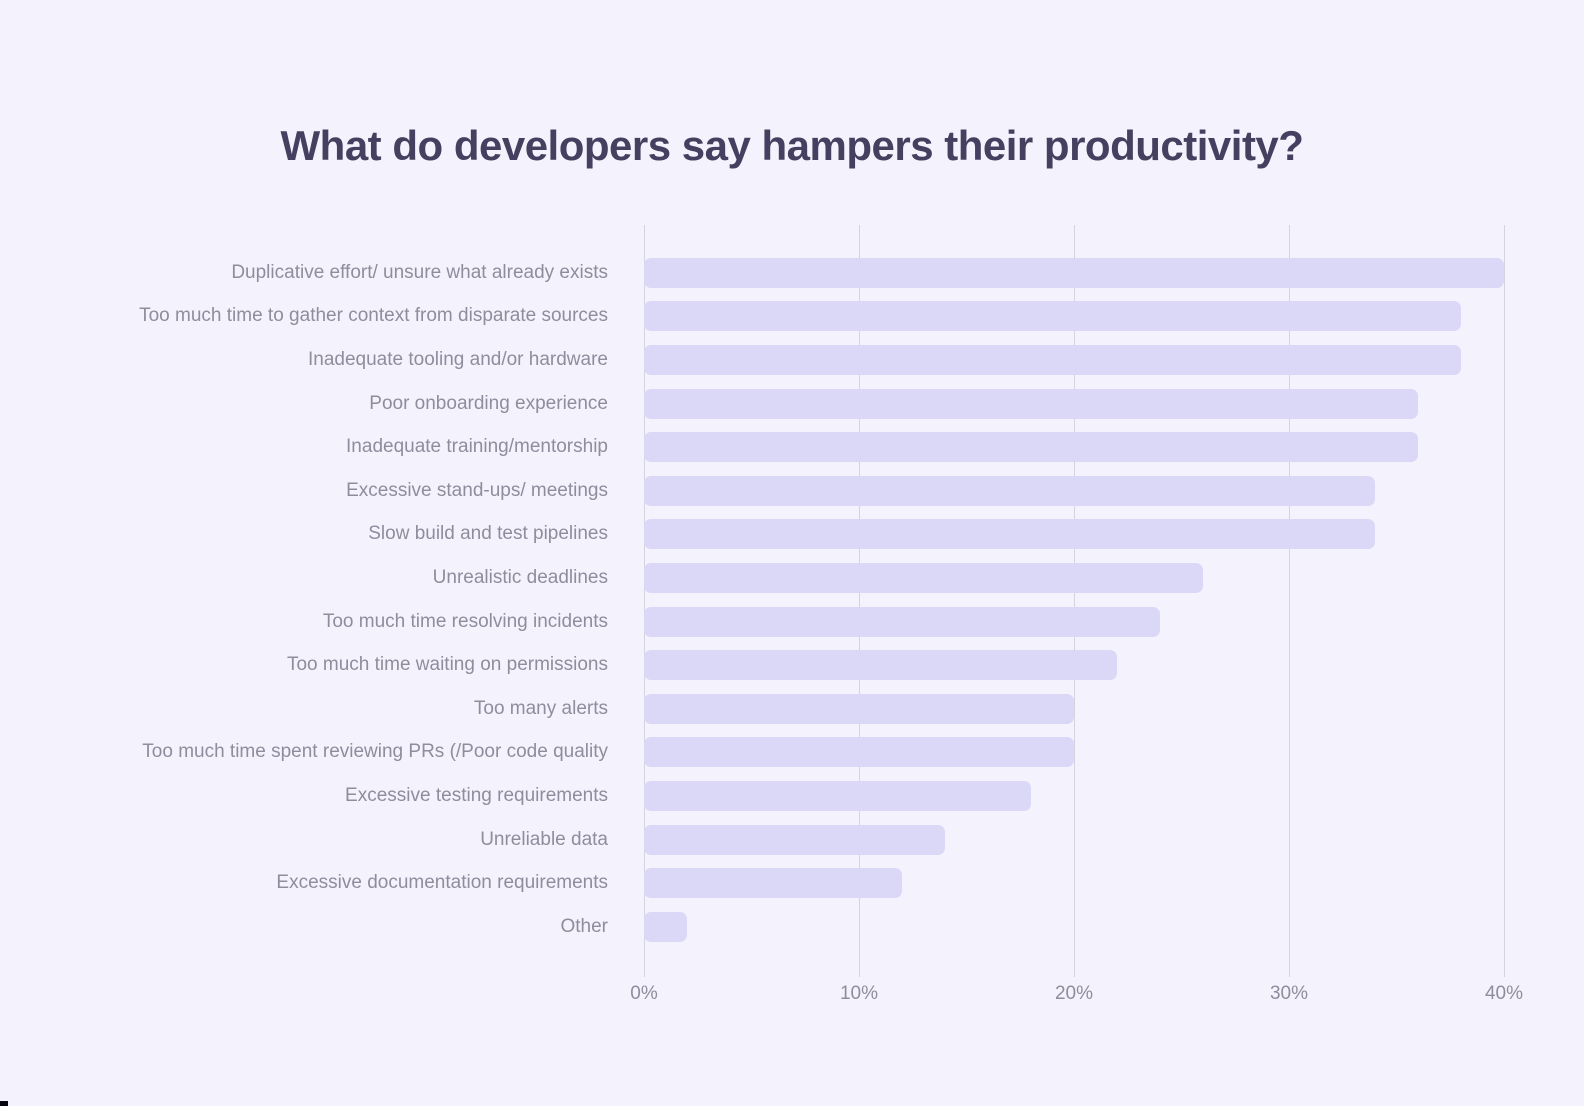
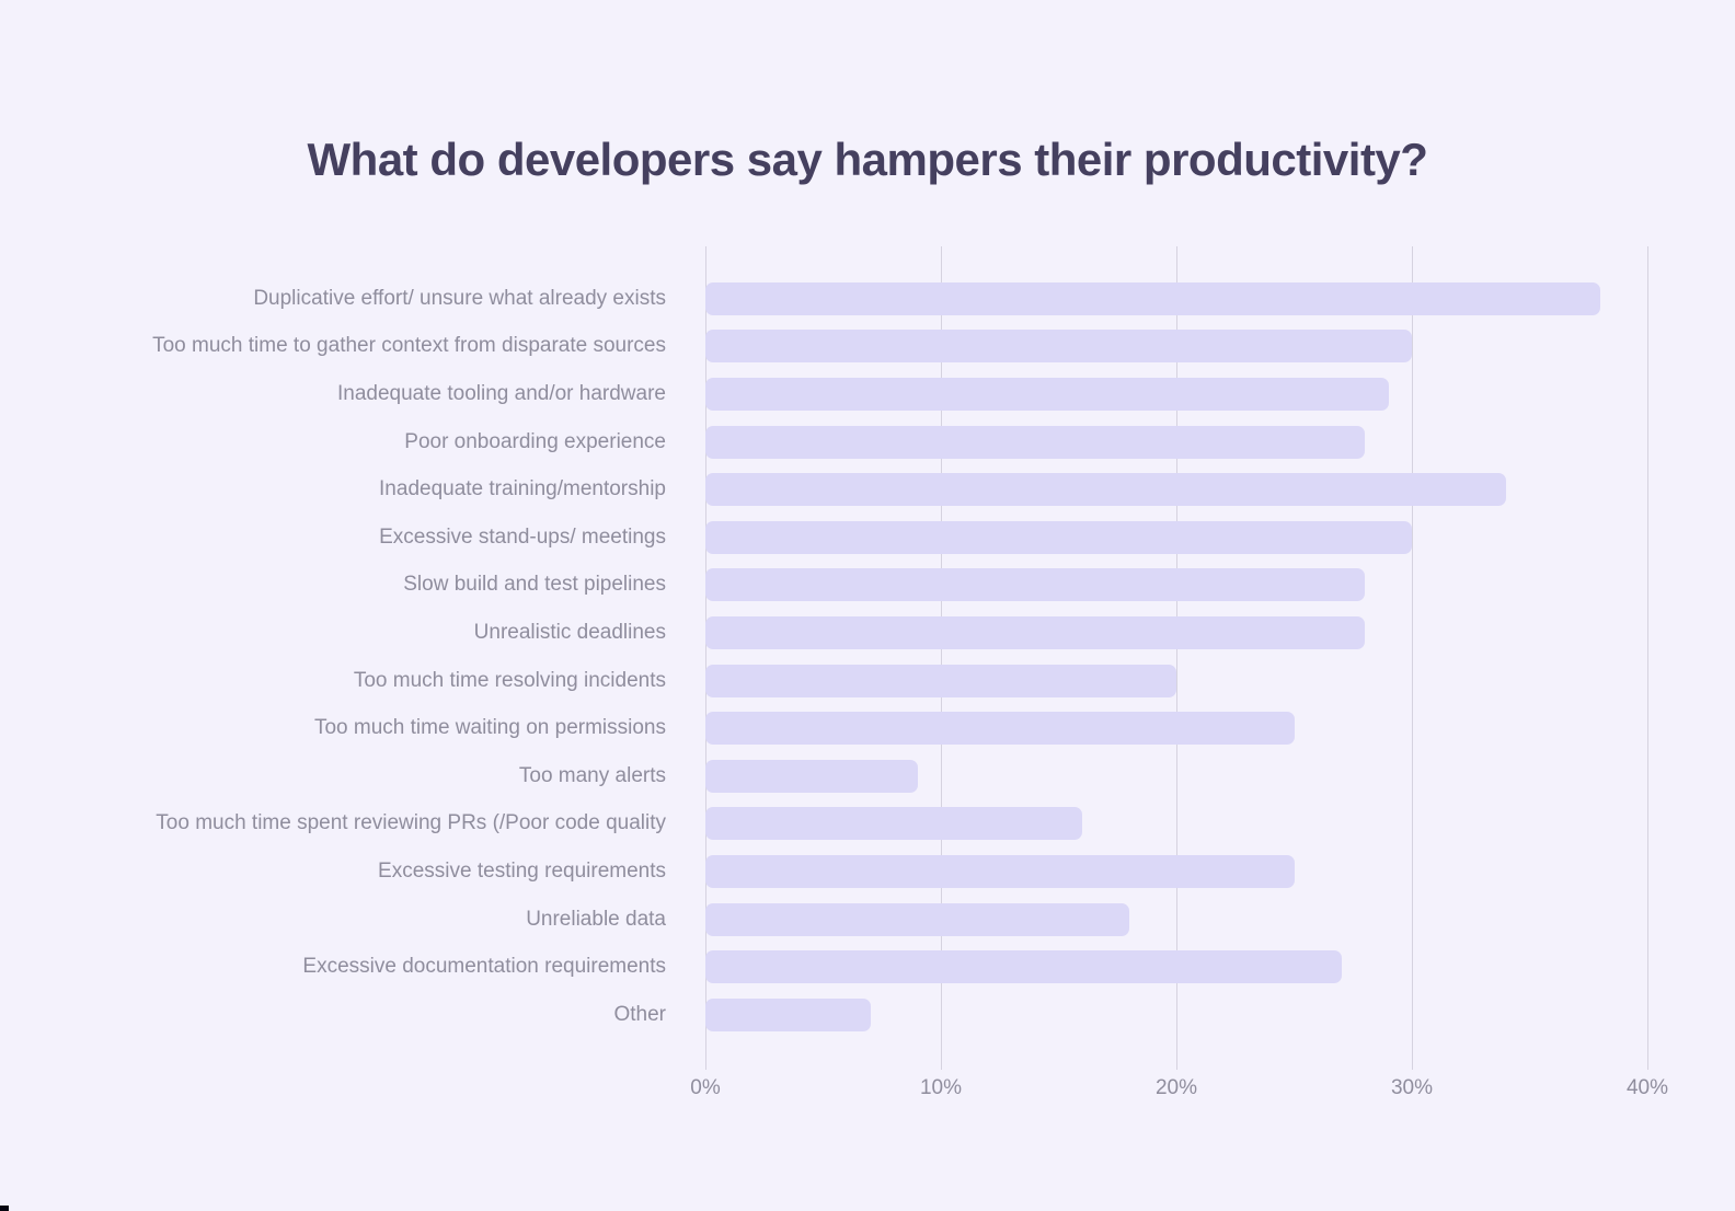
Duplicative effort/ unsure what already exists: 40% -> 38%
Too much time to gather context from disparate sources: 38% -> 30%
Inadequate tooling and/or hardware: 38% -> 29%
Poor onboarding experience: 36% -> 28%
Inadequate training/mentorship: 36% -> 34%
Excessive stand-ups/ meetings: 34% -> 30%
Slow build and test pipelines: 34% -> 28%
Unrealistic deadlines: 26% -> 28%
Too much time resolving incidents: 24% -> 20%
Too much time waiting on permissions: 22% -> 25%
Too many alerts: 20% -> 9%
Too much time spent reviewing PRs (/Poor code quality: 20% -> 16%
Excessive testing requirements: 18% -> 25%
Unreliable data: 14% -> 18%
Excessive documentation requirements: 12% -> 27%
Other: 2% -> 7%
